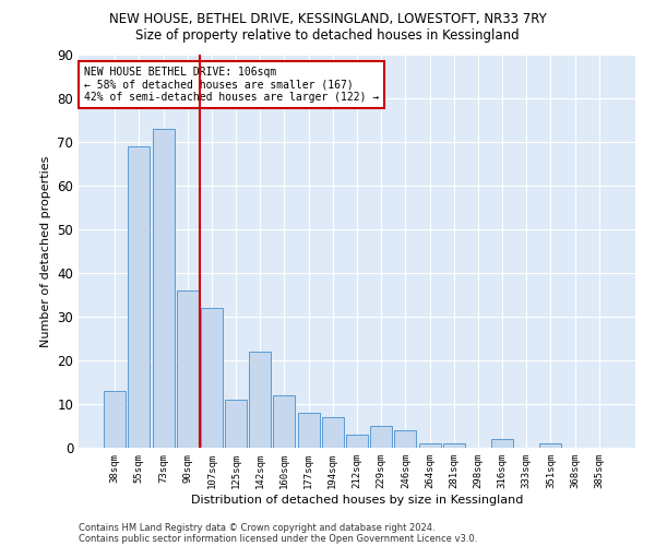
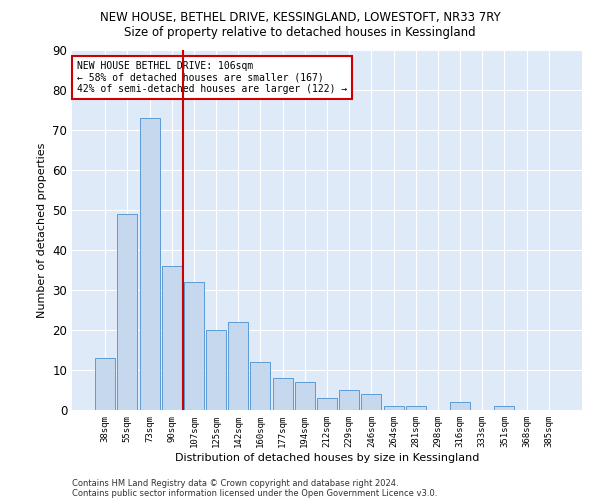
55sqm: 69 -> 49
125sqm: 11 -> 20
